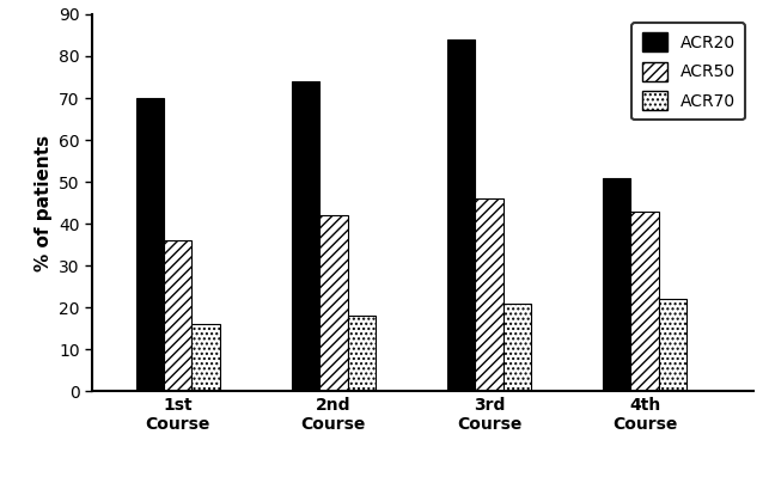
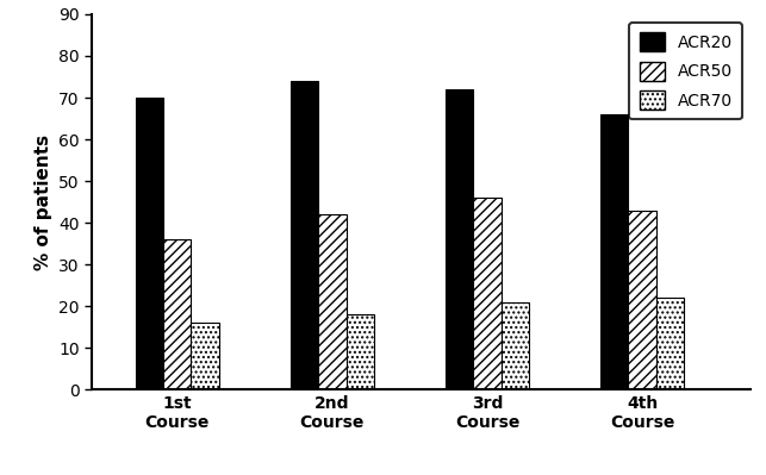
ACR20/3rd Course: 84 -> 72
ACR20/4th Course: 51 -> 66
